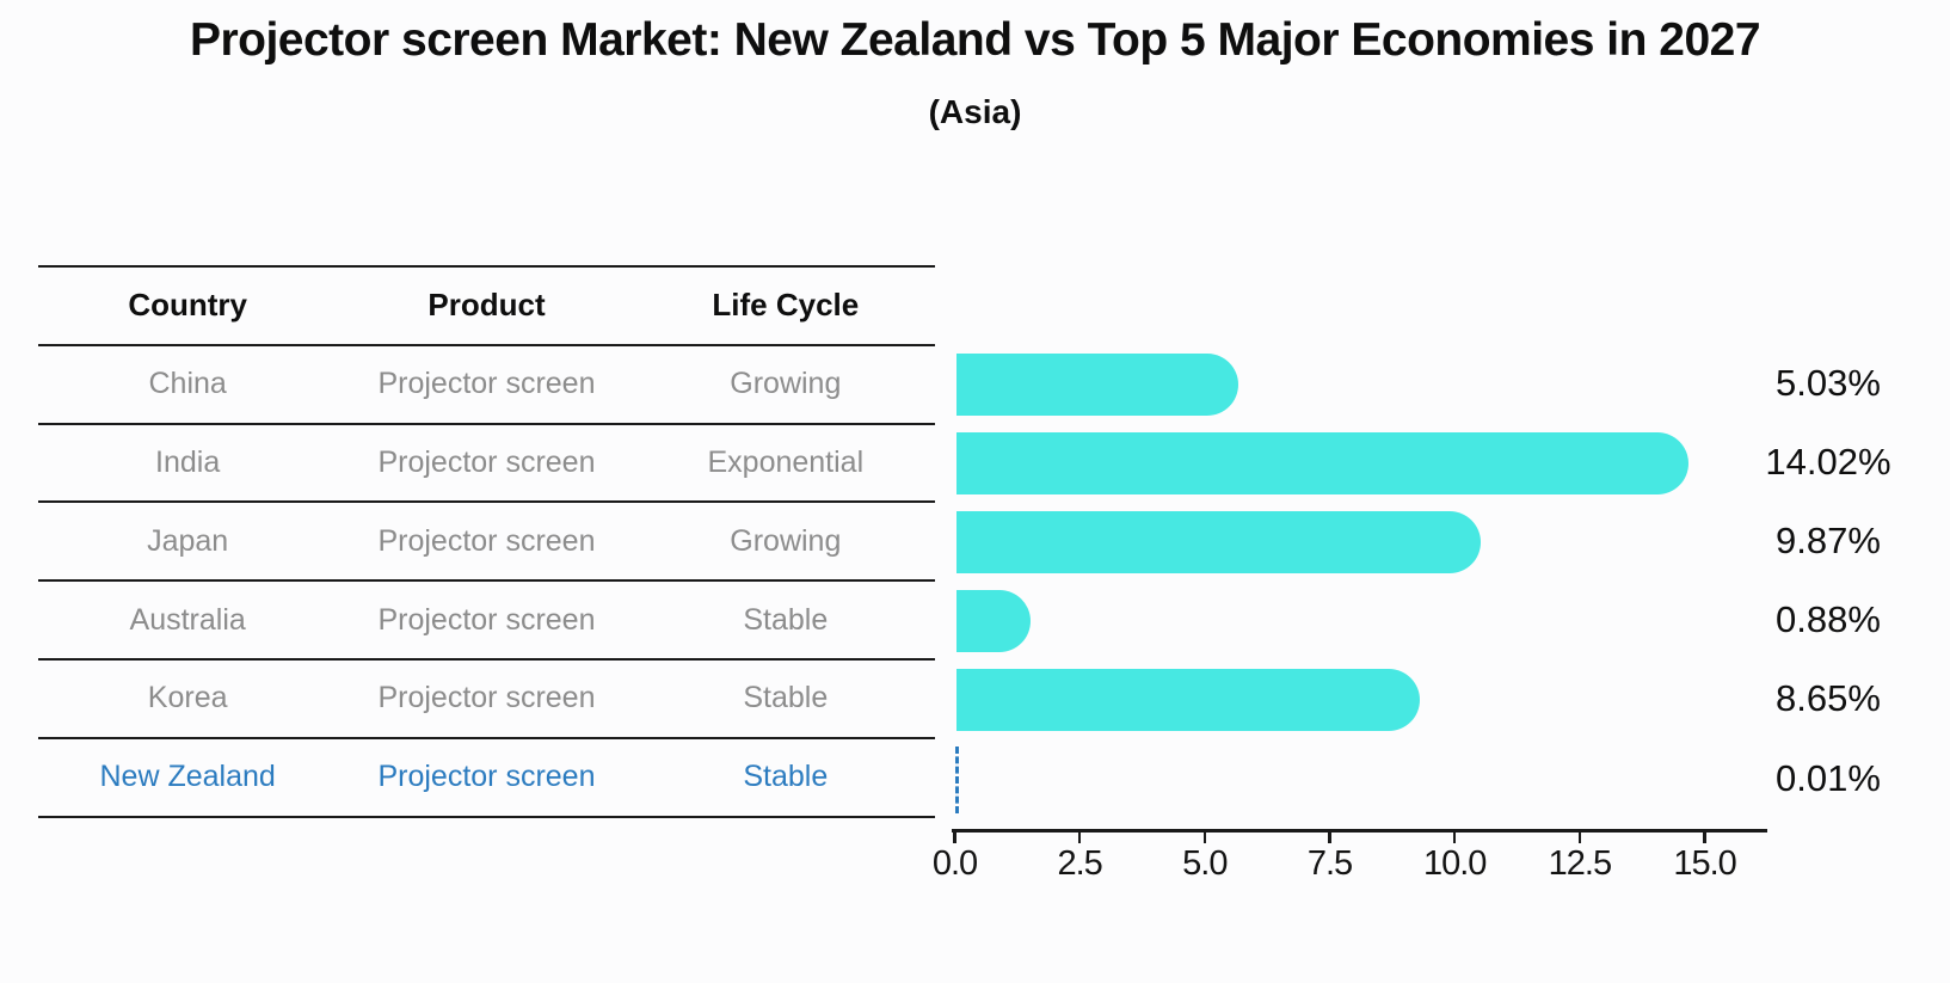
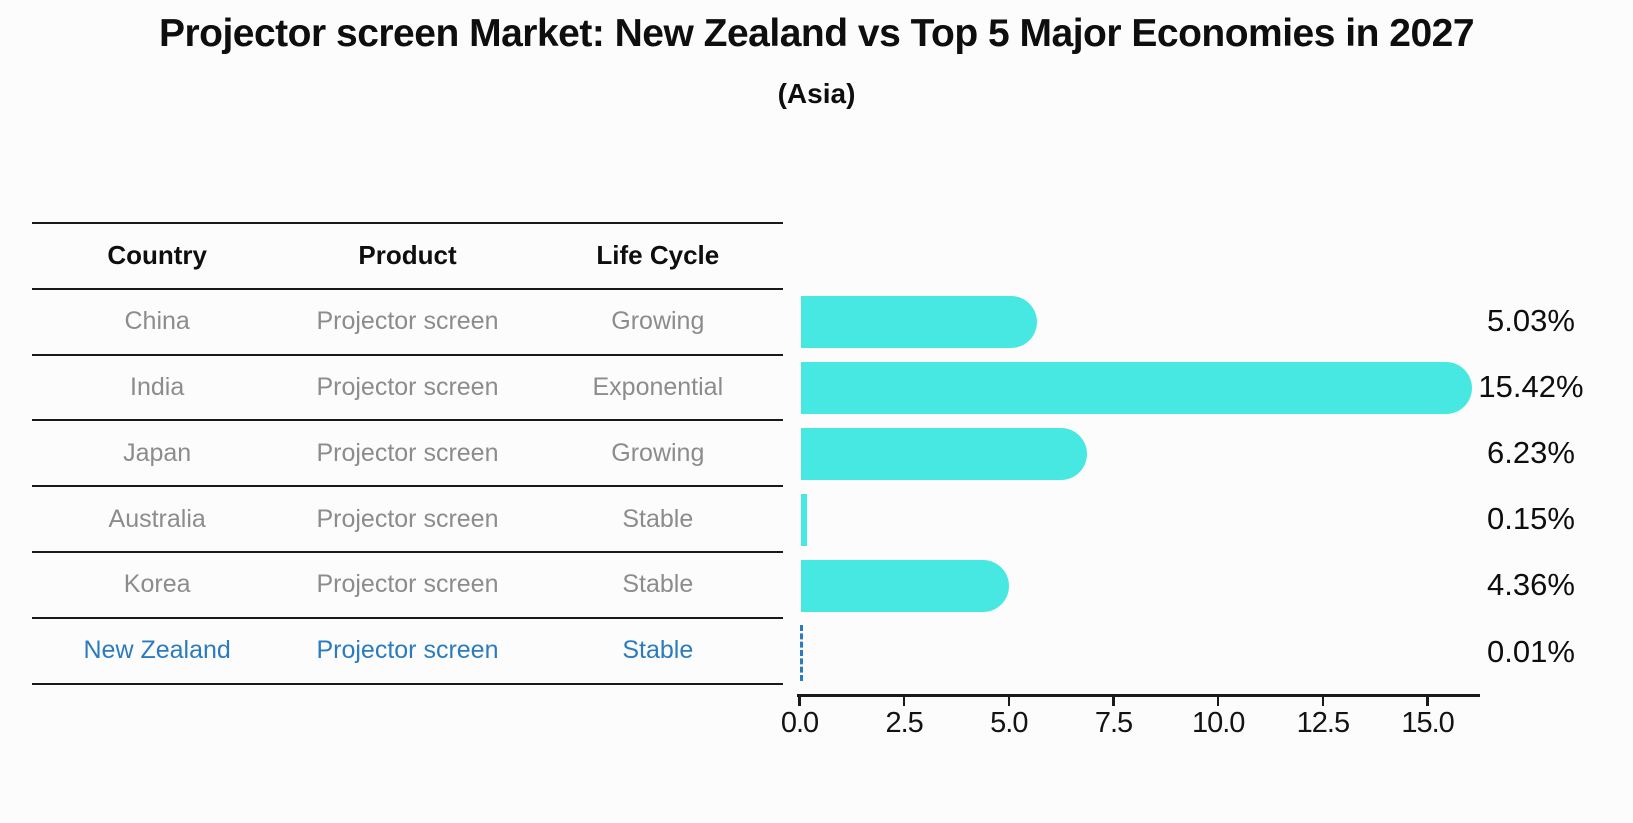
India: 14.02% -> 15.42%
Japan: 9.87% -> 6.23%
Australia: 0.88% -> 0.15%
Korea: 8.65% -> 4.36%
